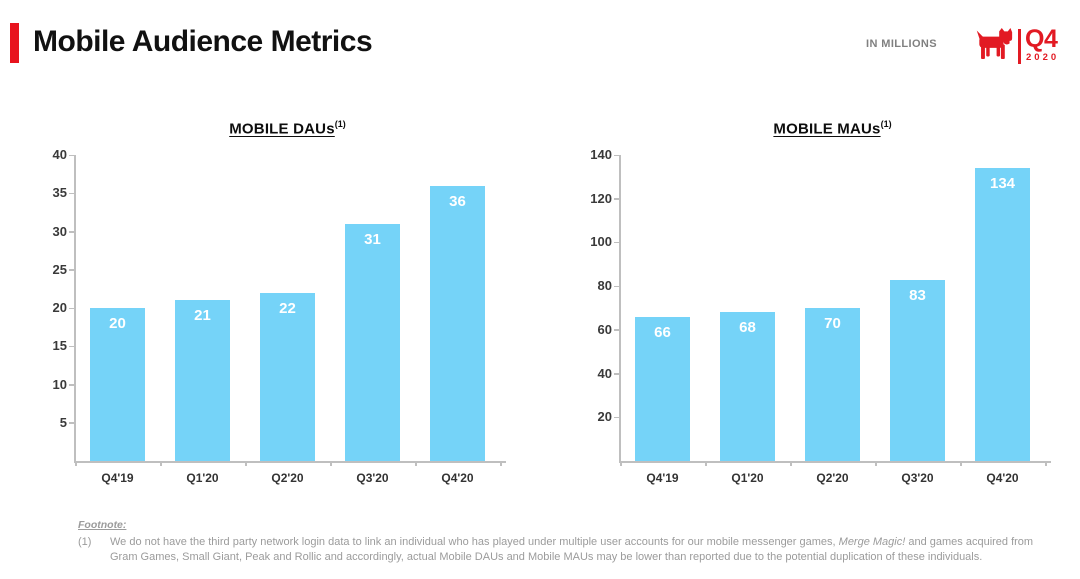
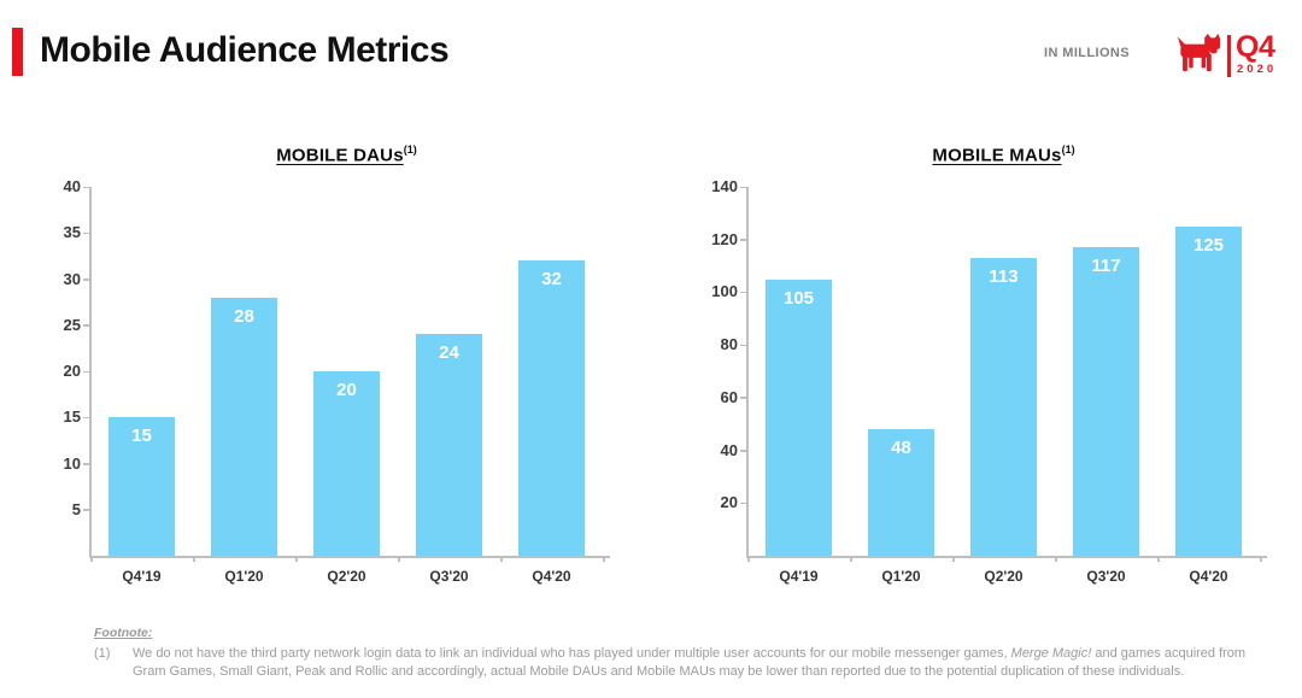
MOBILE DAUs/Q4'19: 20 -> 15
MOBILE DAUs/Q1'20: 21 -> 28
MOBILE DAUs/Q2'20: 22 -> 20
MOBILE DAUs/Q3'20: 31 -> 24
MOBILE DAUs/Q4'20: 36 -> 32
MOBILE MAUs/Q4'19: 66 -> 105
MOBILE MAUs/Q1'20: 68 -> 48
MOBILE MAUs/Q2'20: 70 -> 113
MOBILE MAUs/Q3'20: 83 -> 117
MOBILE MAUs/Q4'20: 134 -> 125
